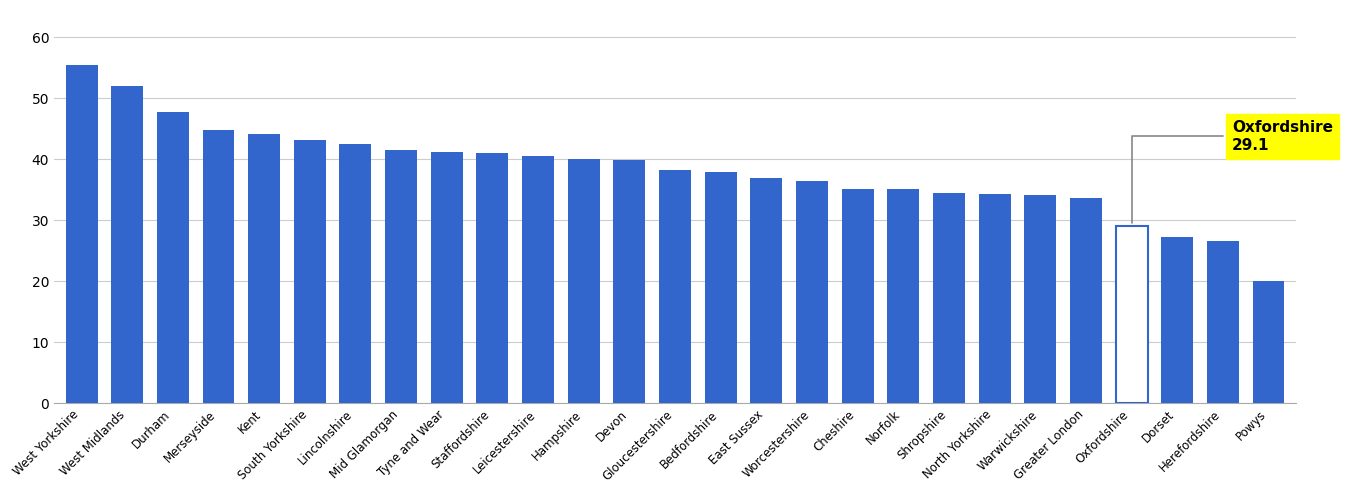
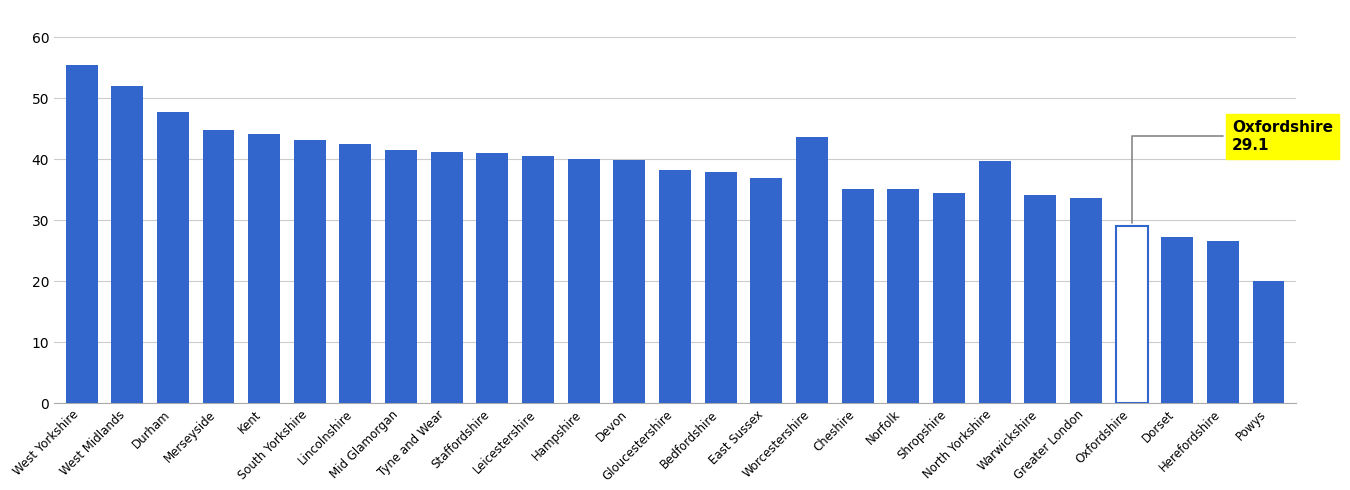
Worcestershire: 36.5 -> 43.6
North Yorkshire: 34.3 -> 39.8
